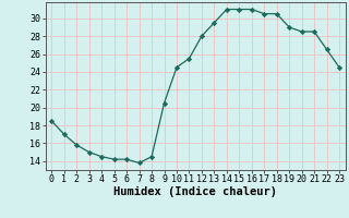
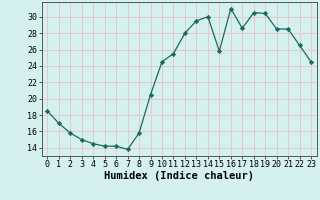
8: 14.5 -> 15.8
14: 31.0 -> 30.0
15: 31.0 -> 25.8
17: 30.5 -> 28.6
19: 29.0 -> 30.4
